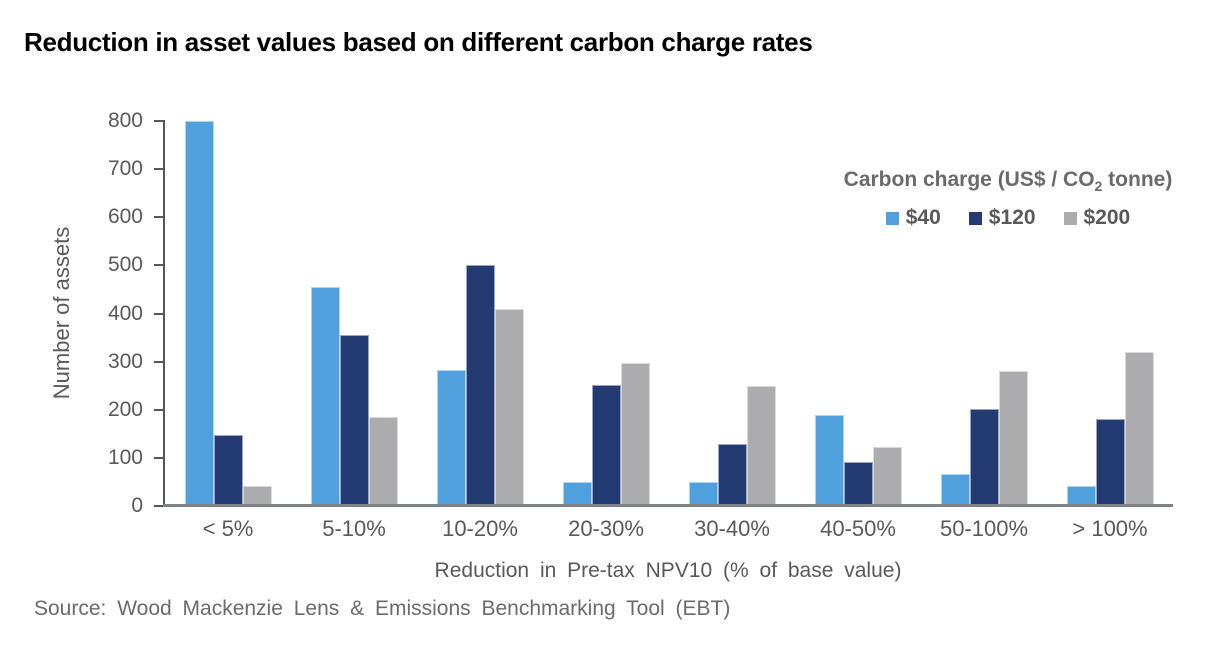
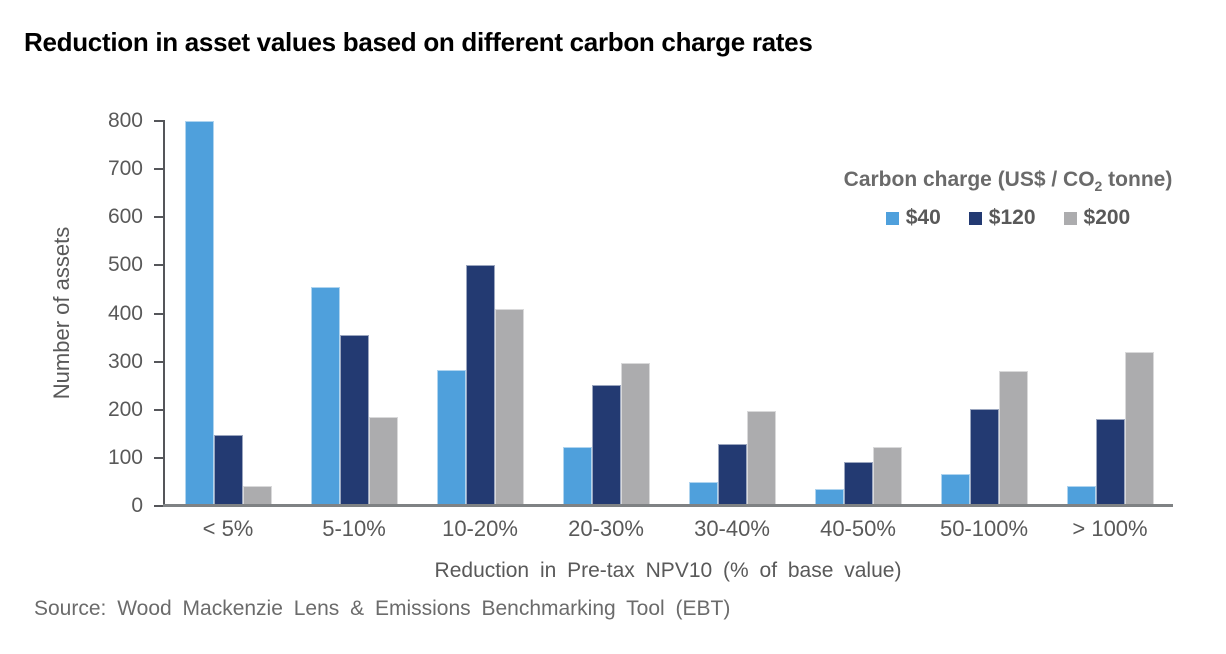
$40/20-30%: 50 -> 120
$200/30-40%: 250 -> 200
$40/40-50%: 190 -> 40
